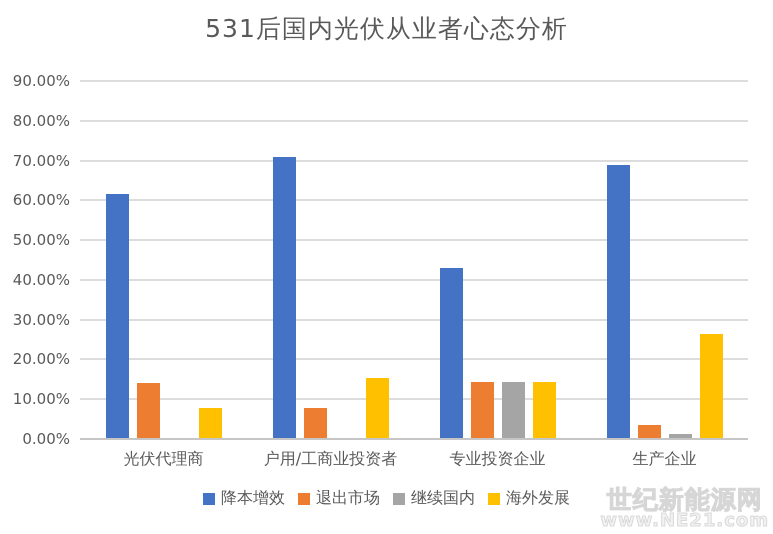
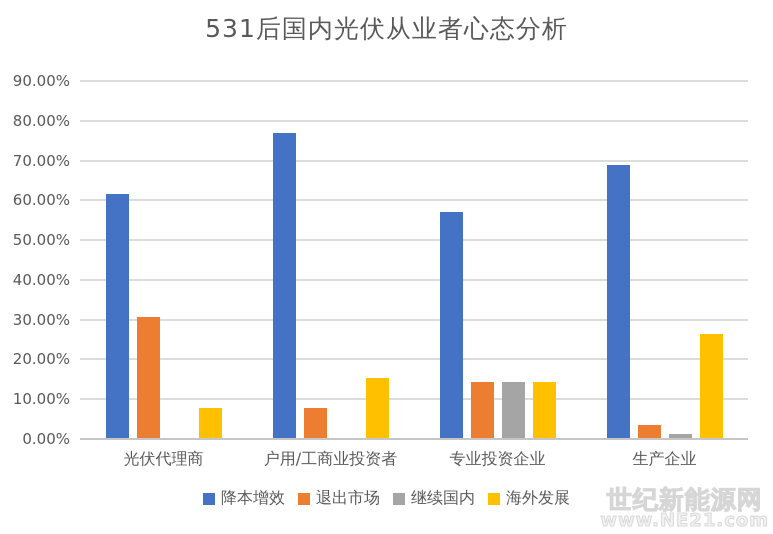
退出市场/光伏代理商: 14% -> 31%
降本增效/户用/工商业投资者: 71% -> 77%
降本增效/专业投资企业: 43% -> 57%
